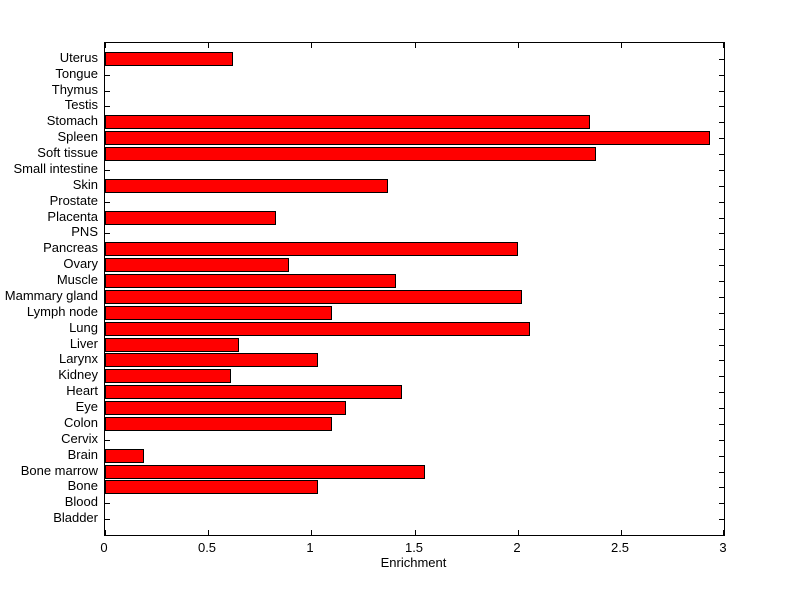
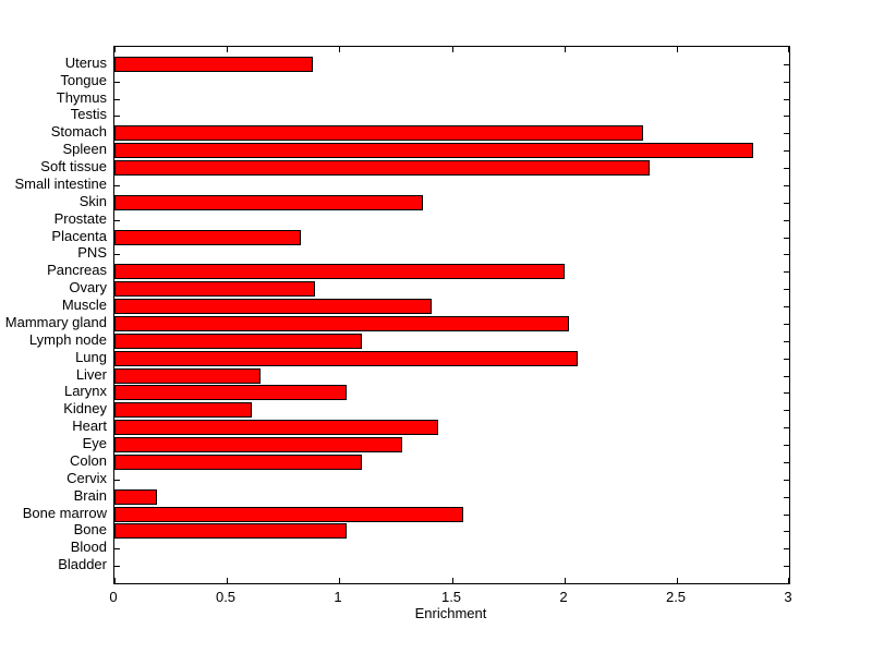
Uterus: 0.62 -> 0.88
Spleen: 2.93 -> 2.84
Eye: 1.17 -> 1.28
